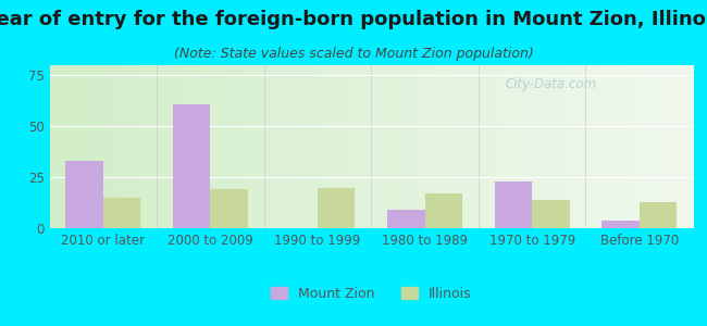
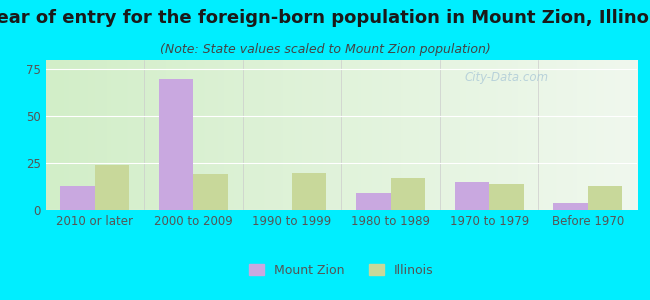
Mount Zion/2010 or later: 33 -> 13
Illinois/2010 or later: 15 -> 24
Mount Zion/2000 to 2009: 61 -> 70
Mount Zion/1970 to 1979: 23 -> 15
